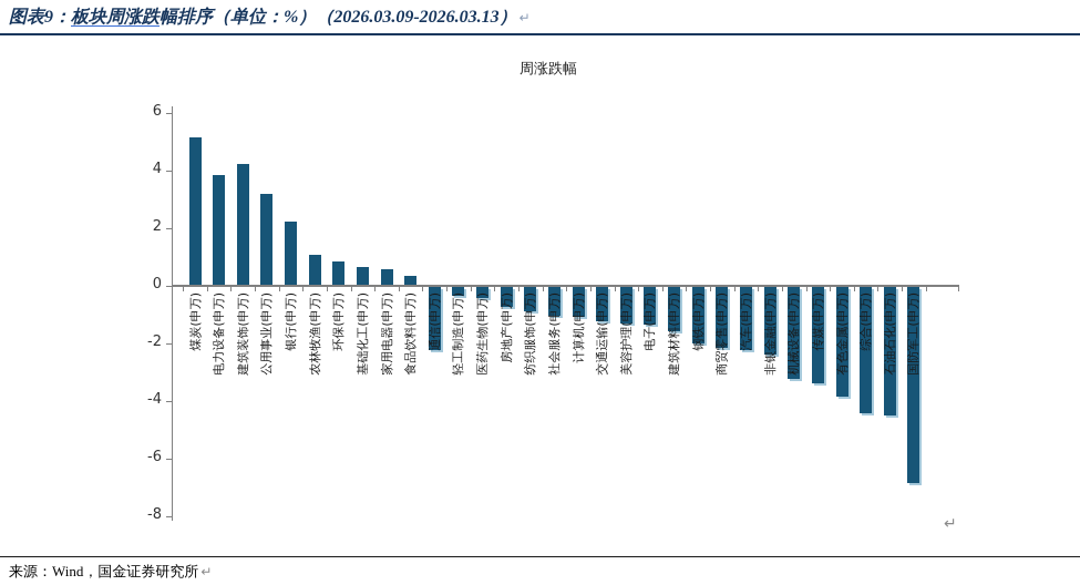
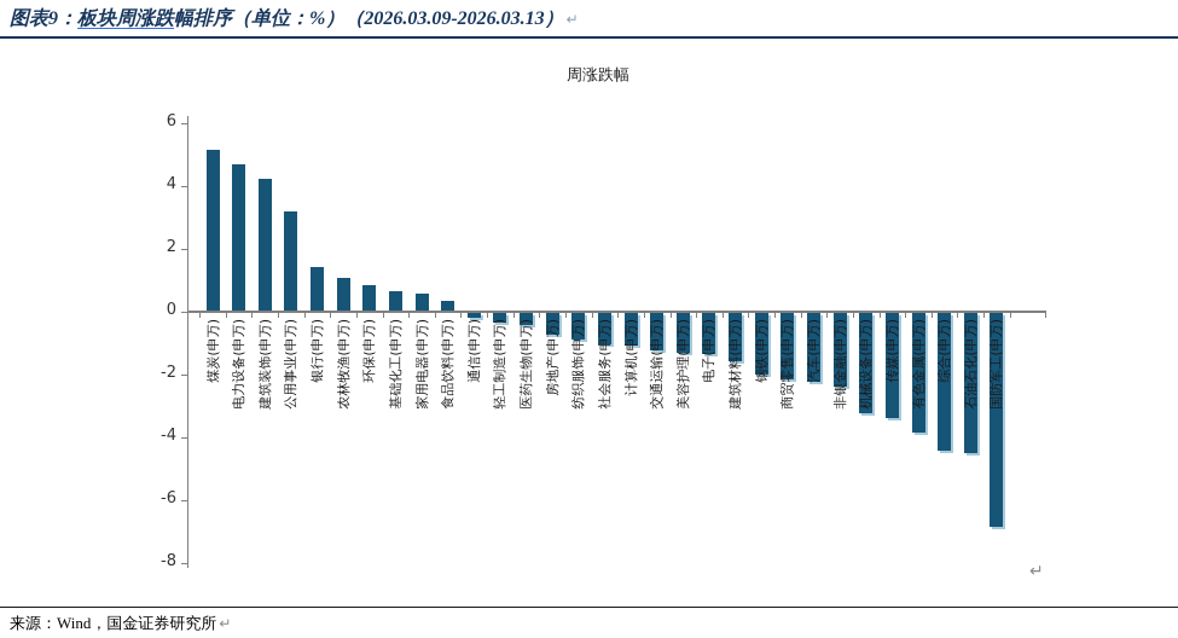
电力设备(申万): 3.8 -> 4.7
银行(申万): 2.2 -> 1.4
通信(申万): -2.2 -> -0.1
